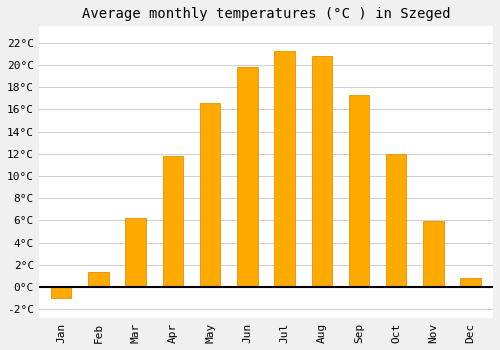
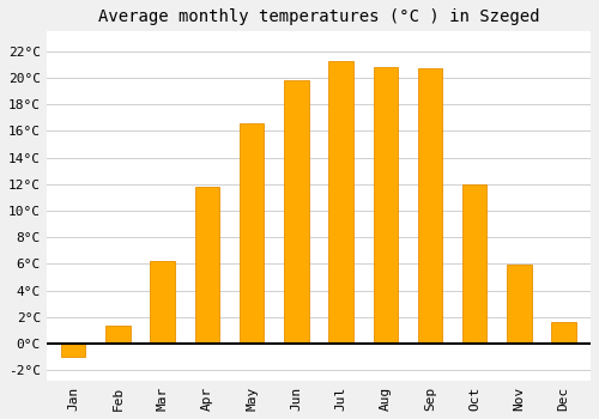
Sep: 17.3°C -> 20.7°C
Dec: 0.8°C -> 1.6°C
